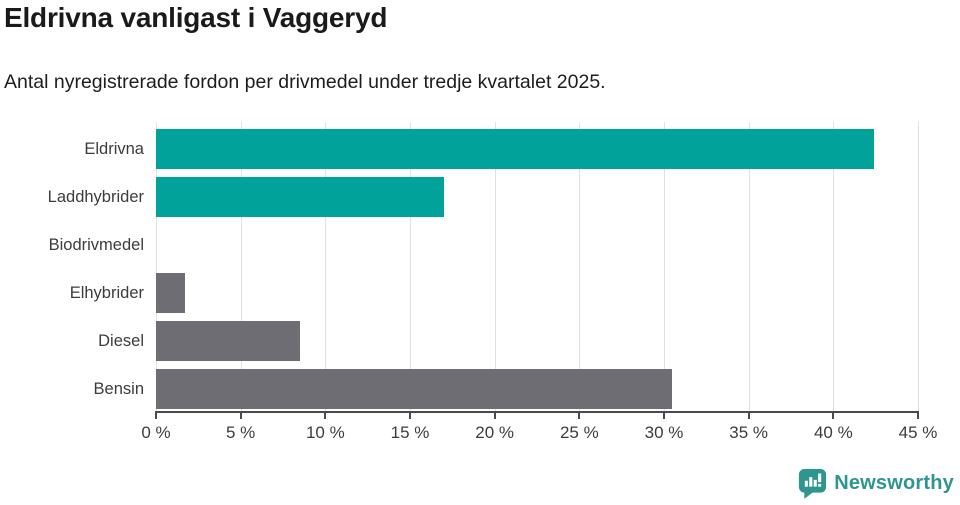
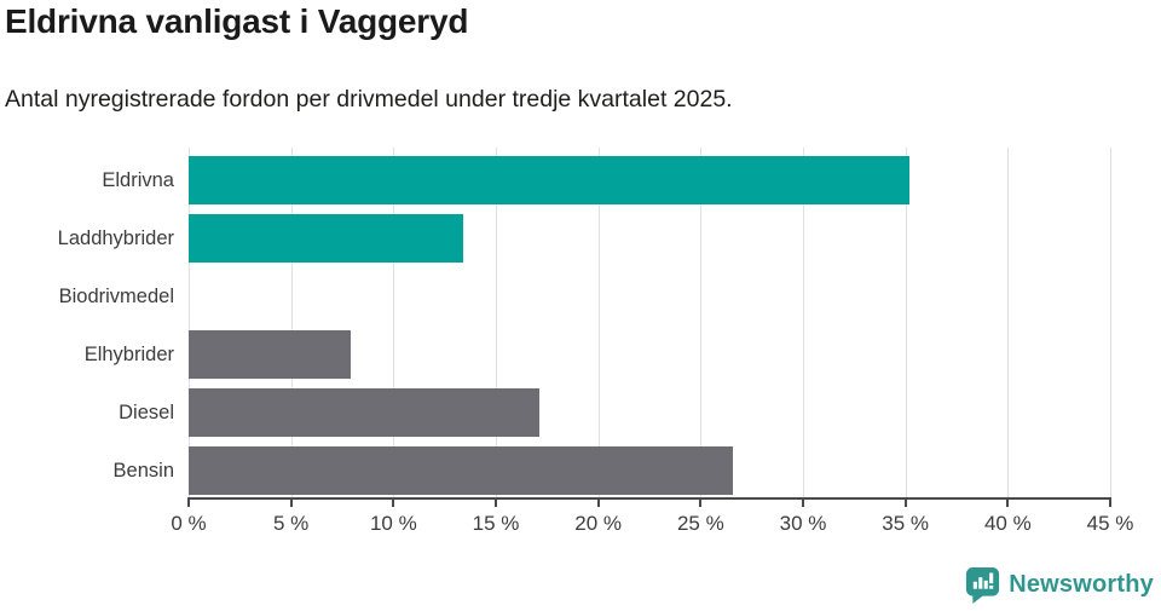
Eldrivna: 42.4% -> 35.2%
Laddhybrider: 17.0% -> 13.4%
Elhybrider: 1.7% -> 7.9%
Diesel: 8.5% -> 17.1%
Bensin: 30.5% -> 26.6%
